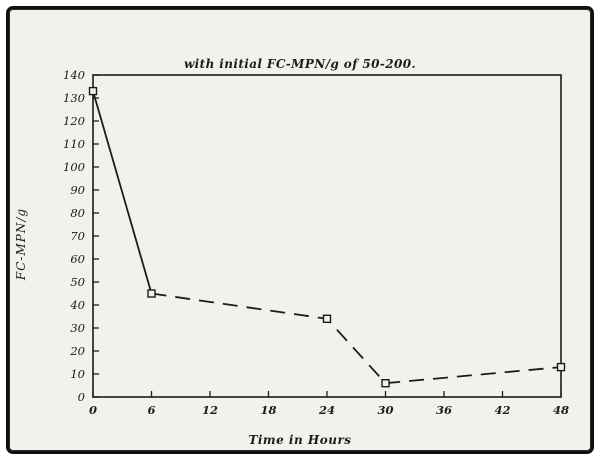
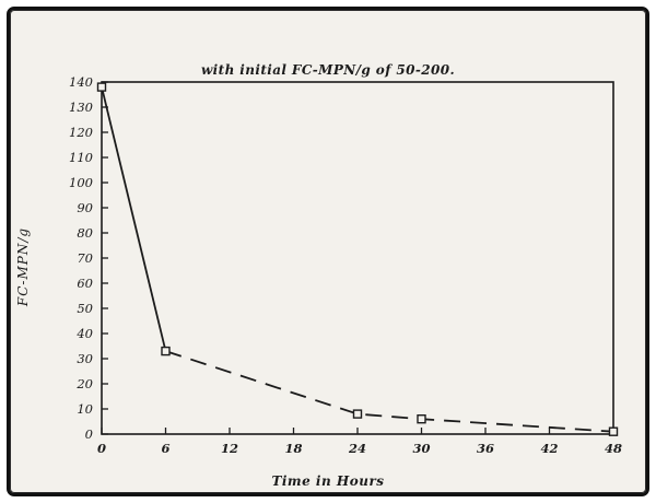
0: 133 -> 138
6: 45 -> 33
24: 34 -> 8
48: 13 -> 1
